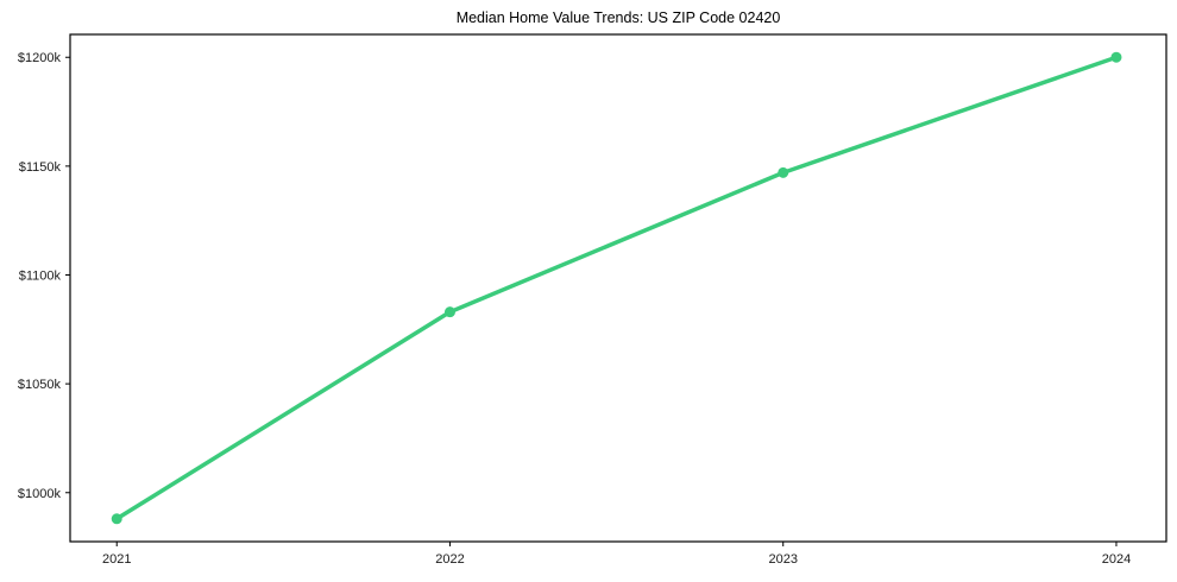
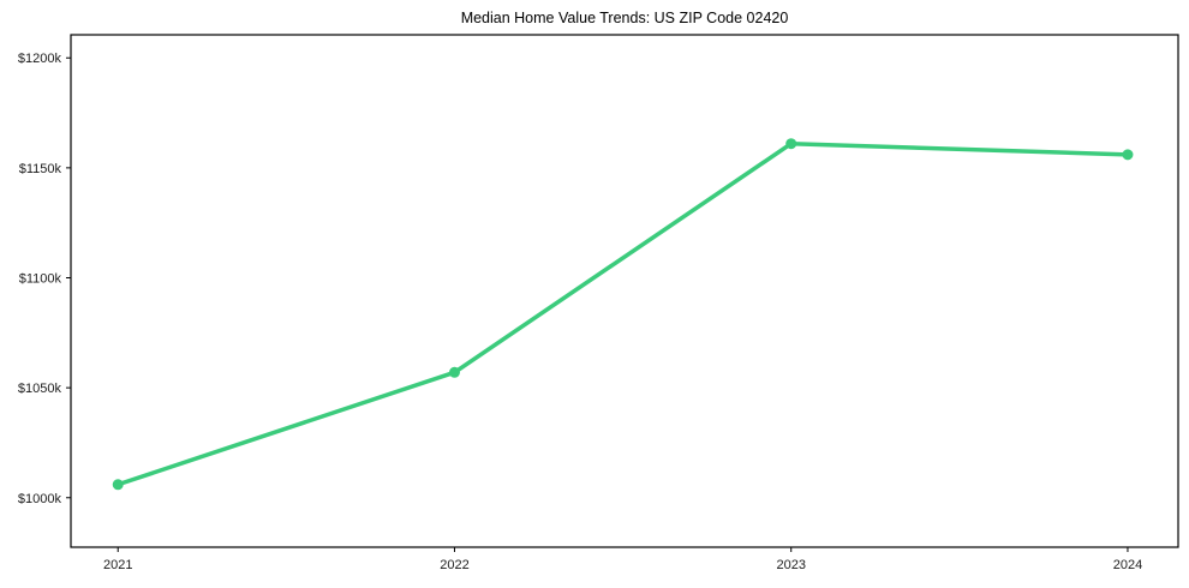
2021: $988k -> $1006k
2022: $1083k -> $1057k
2023: $1147k -> $1161k
2024: $1200k -> $1156k
